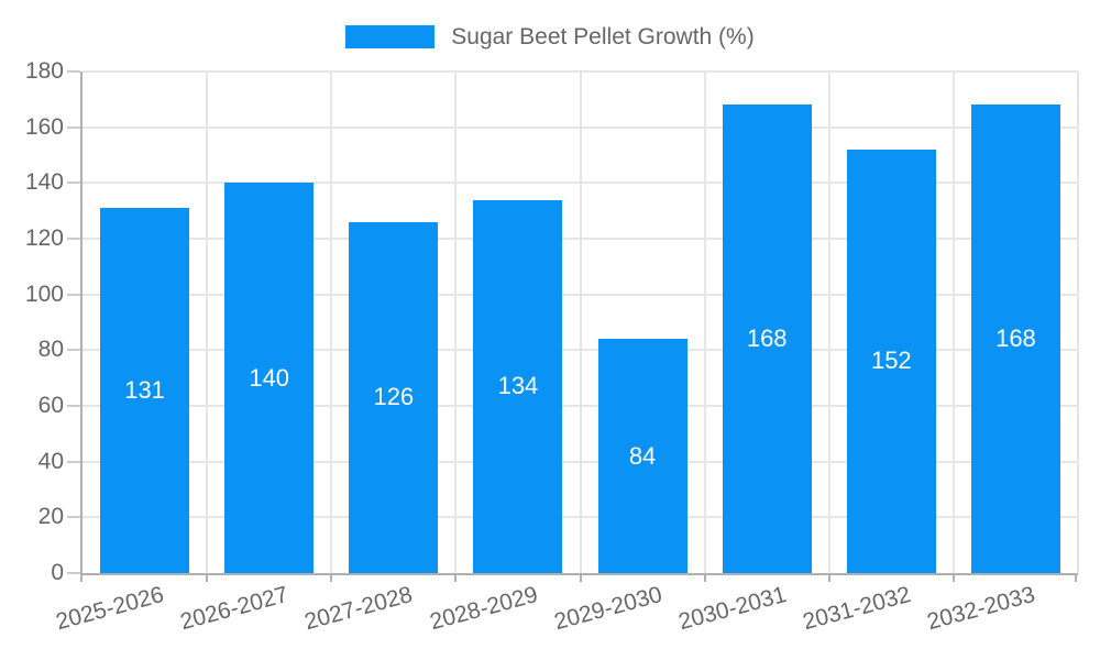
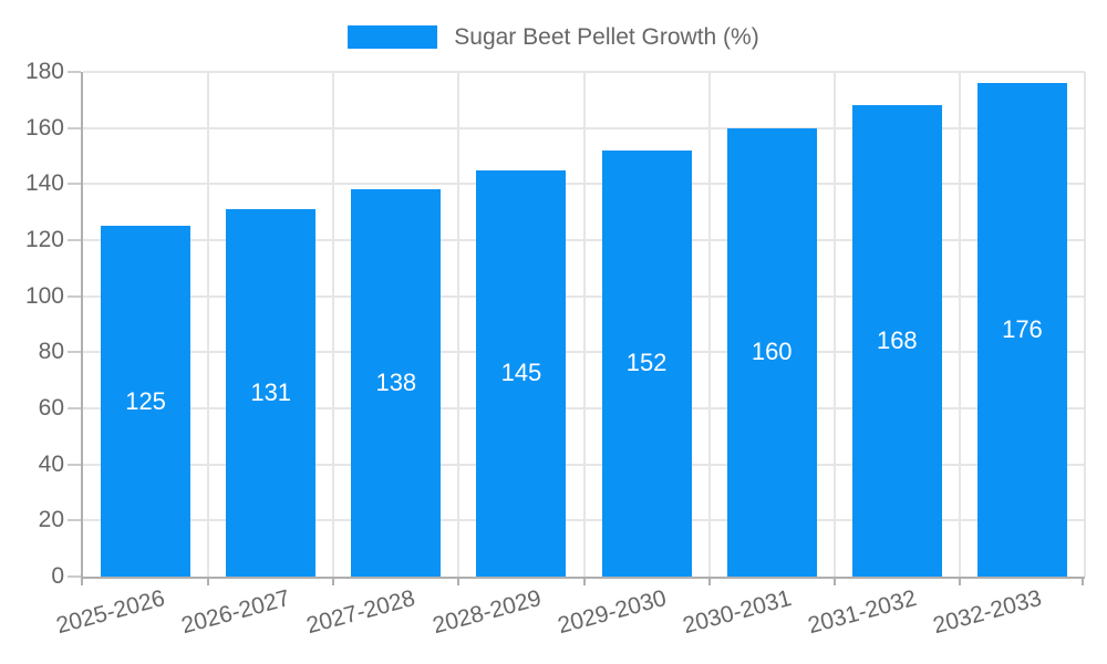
2025-2026: 131 -> 125
2026-2027: 140 -> 131
2027-2028: 126 -> 138
2028-2029: 134 -> 145
2029-2030: 84 -> 152
2030-2031: 168 -> 160
2031-2032: 152 -> 168
2032-2033: 168 -> 176
